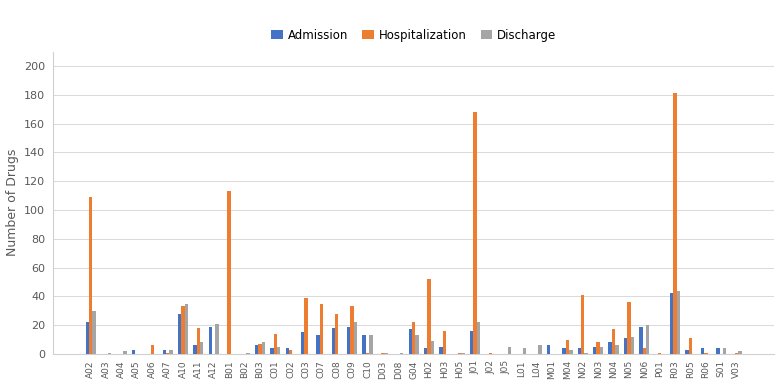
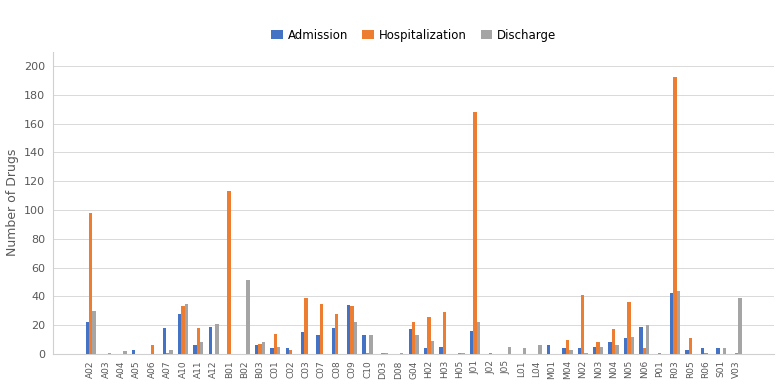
Hospitalization/A02: 109 -> 98
Admission/A07: 3 -> 18
Discharge/B02: 1 -> 51
Admission/C09: 19 -> 34
Hospitalization/H02: 52 -> 26
Hospitalization/H03: 16 -> 29
Hospitalization/R03: 181 -> 192
Discharge/V03: 2 -> 39
